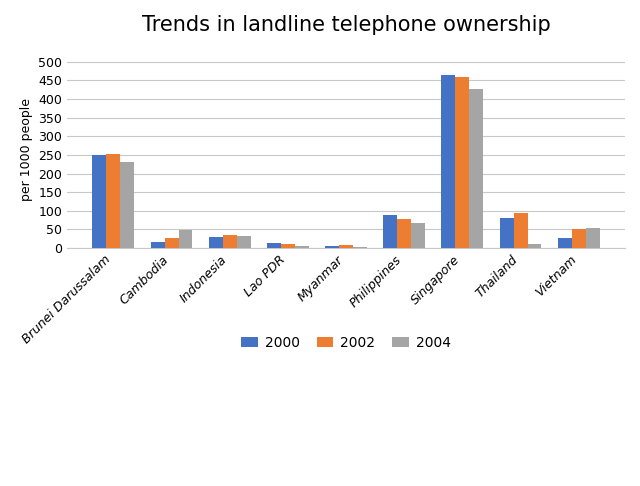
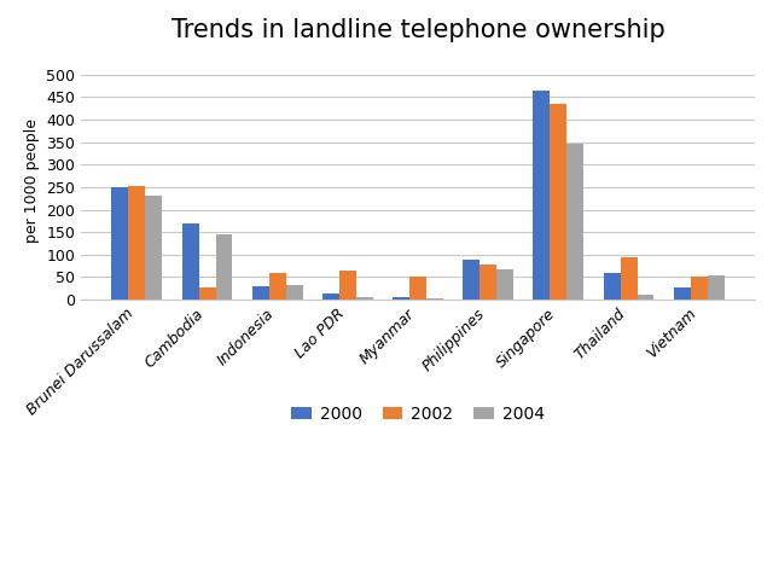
2000/Cambodia: 17 -> 170
2004/Cambodia: 49 -> 145
2002/Indonesia: 35 -> 60
2002/Lao PDR: 11 -> 65
2002/Myanmar: 9 -> 50
2002/Singapore: 458 -> 435
2004/Singapore: 427 -> 345
2000/Thailand: 80 -> 60
